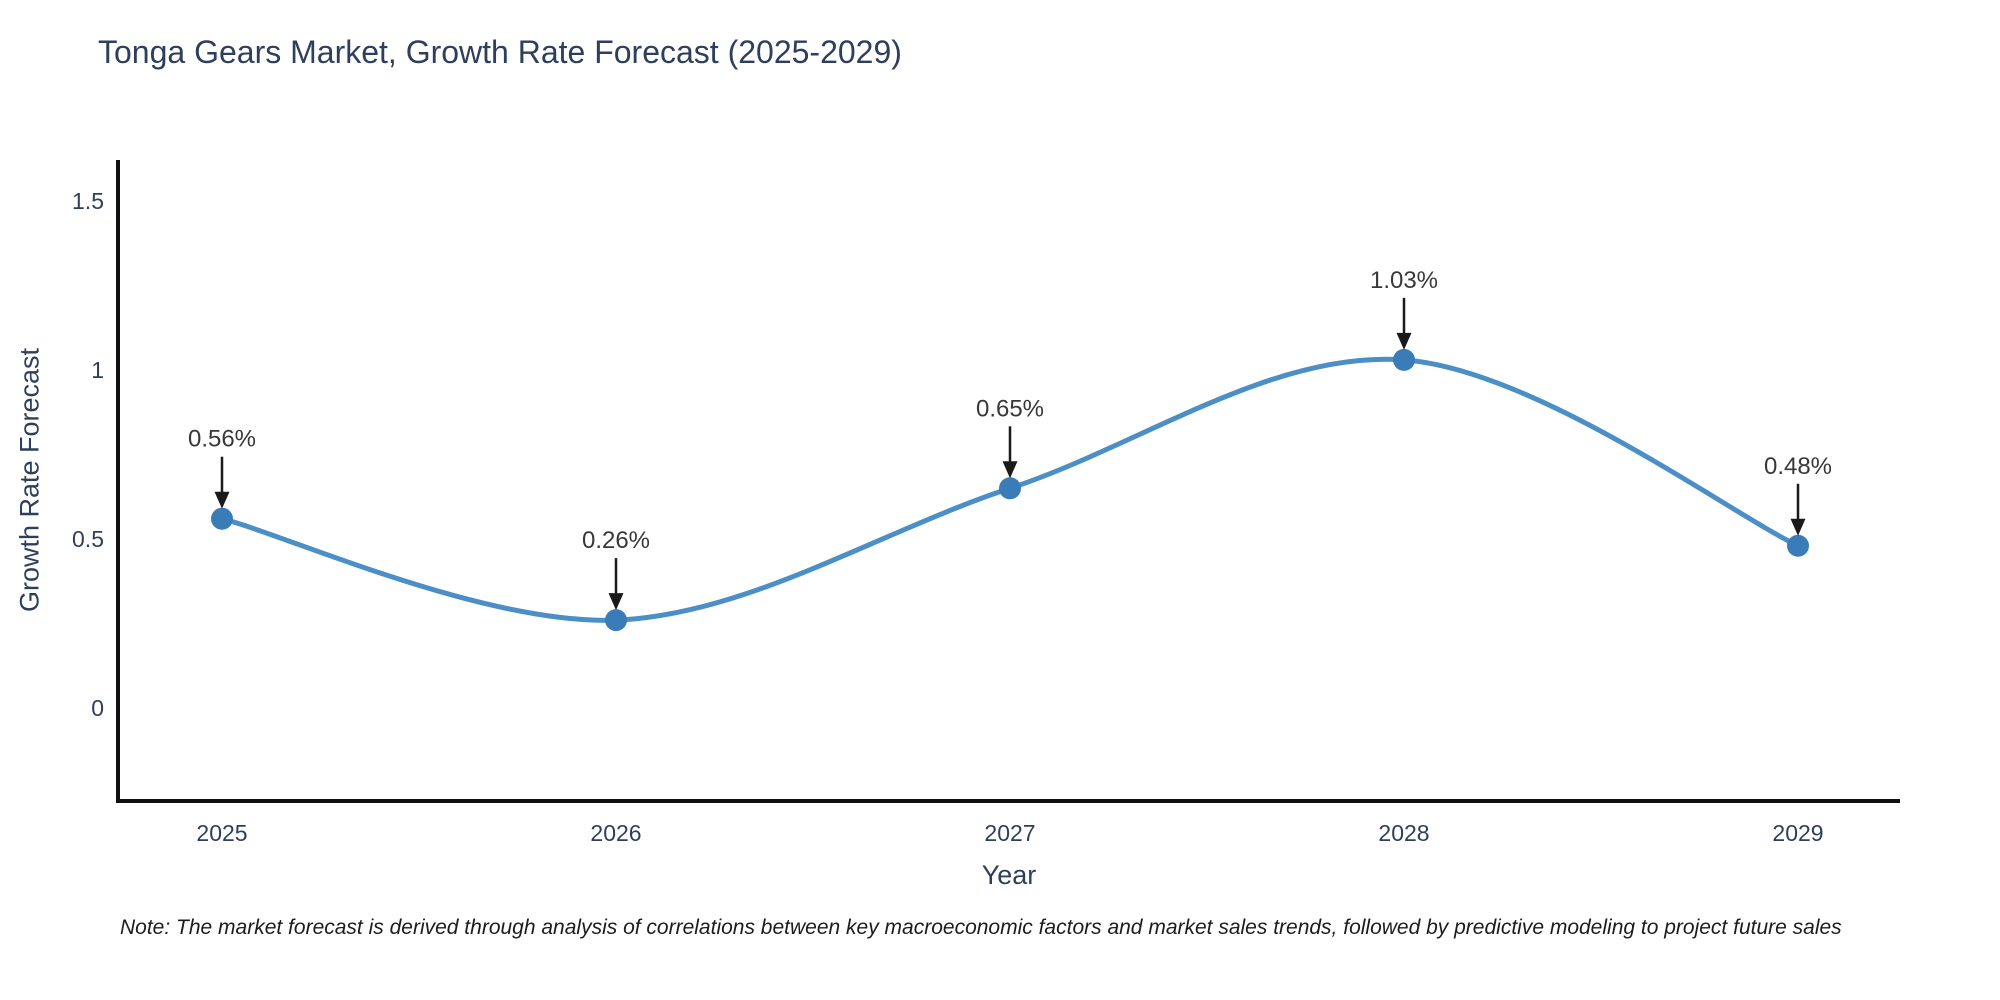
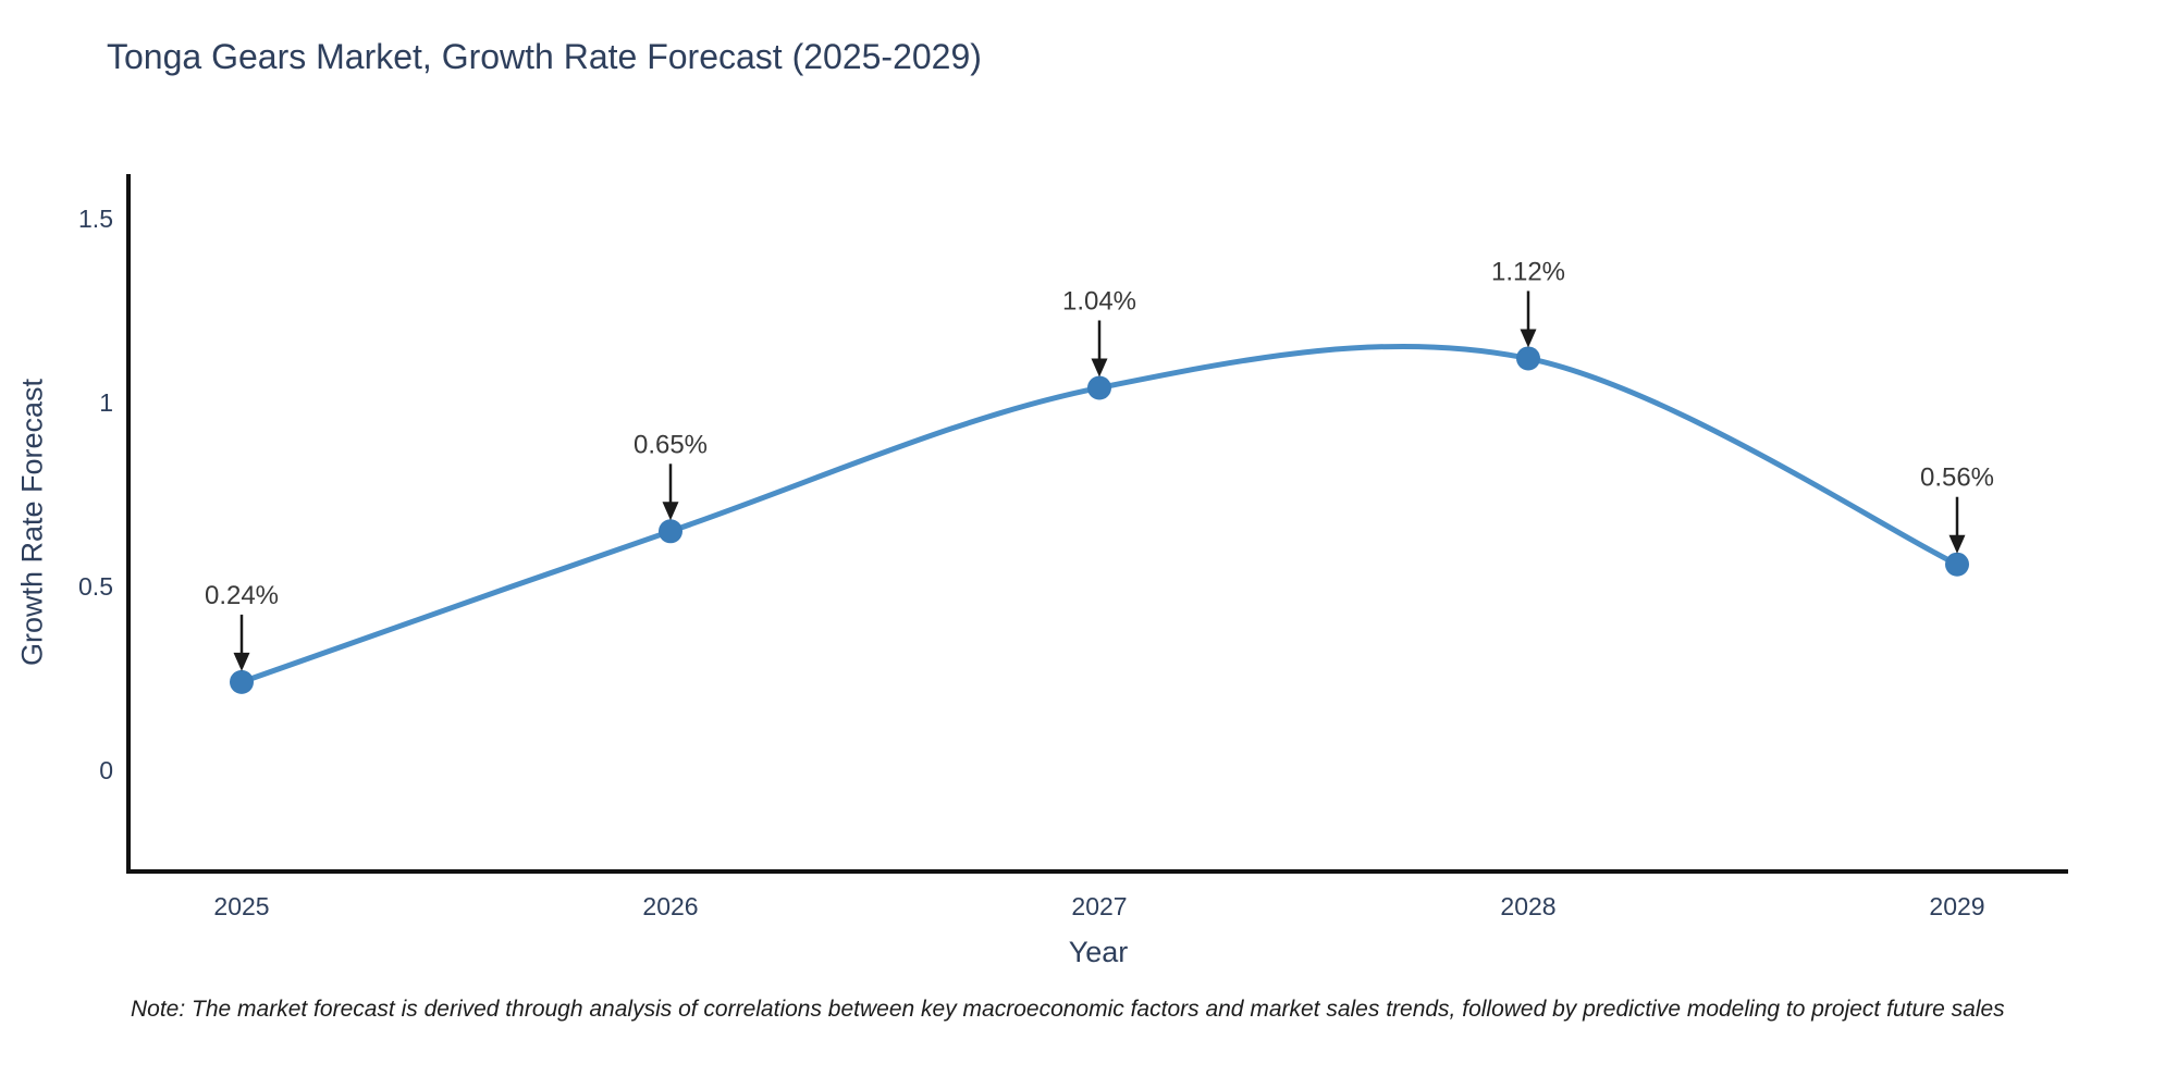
2025: 0.56% -> 0.24%
2026: 0.26% -> 0.65%
2027: 0.65% -> 1.04%
2028: 1.03% -> 1.12%
2029: 0.48% -> 0.56%
